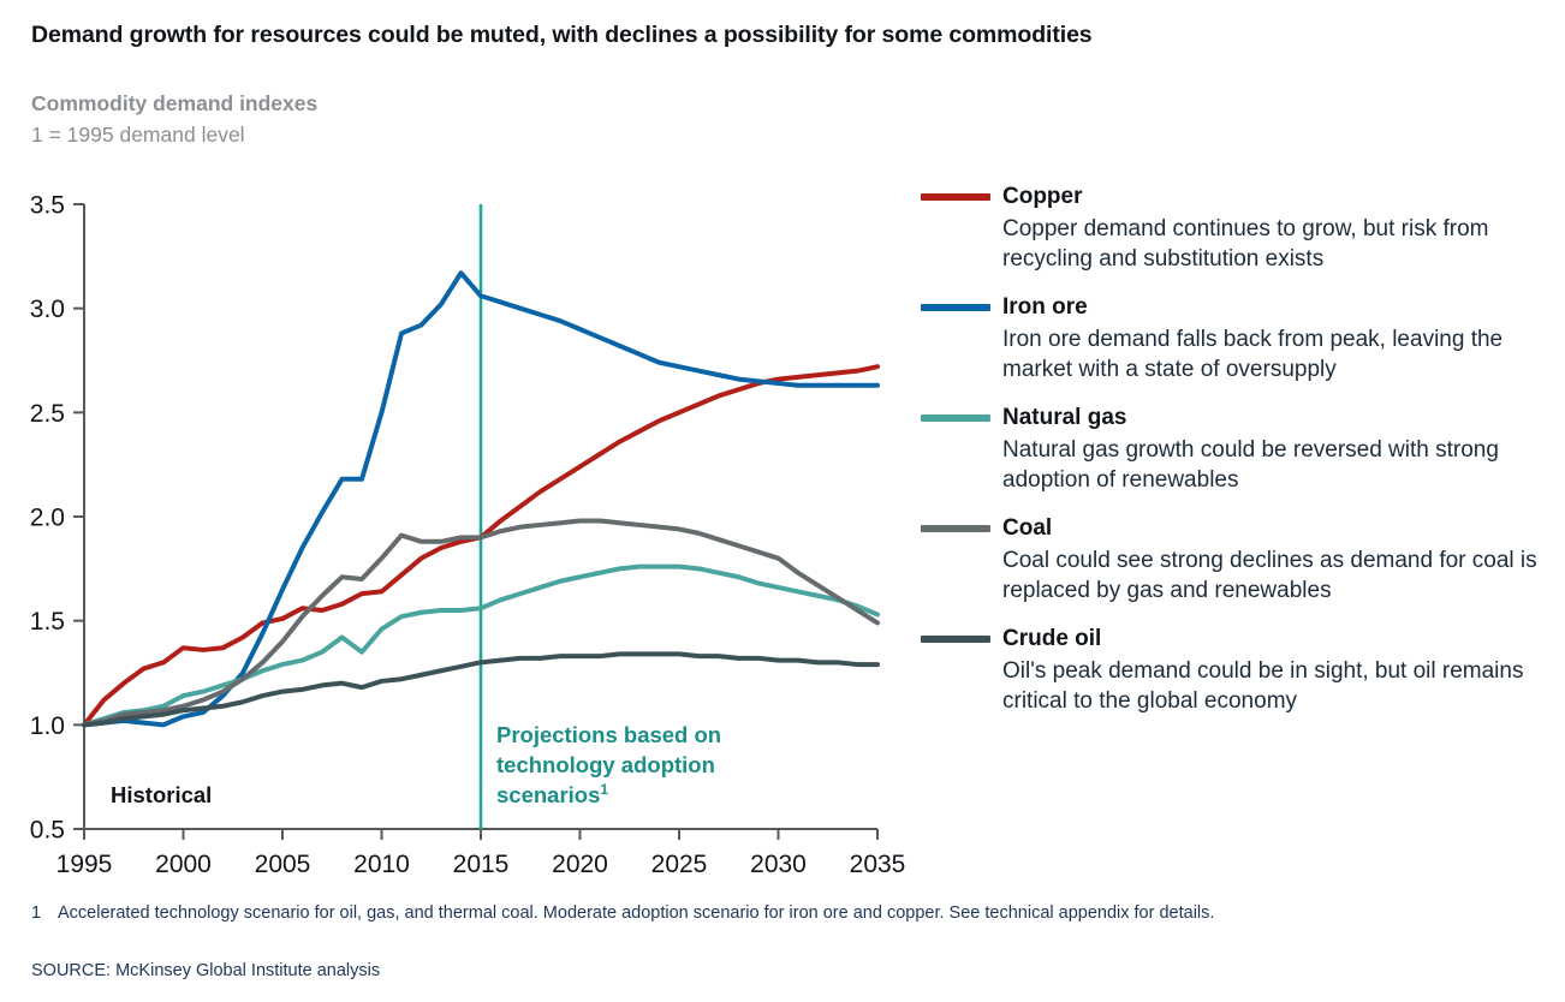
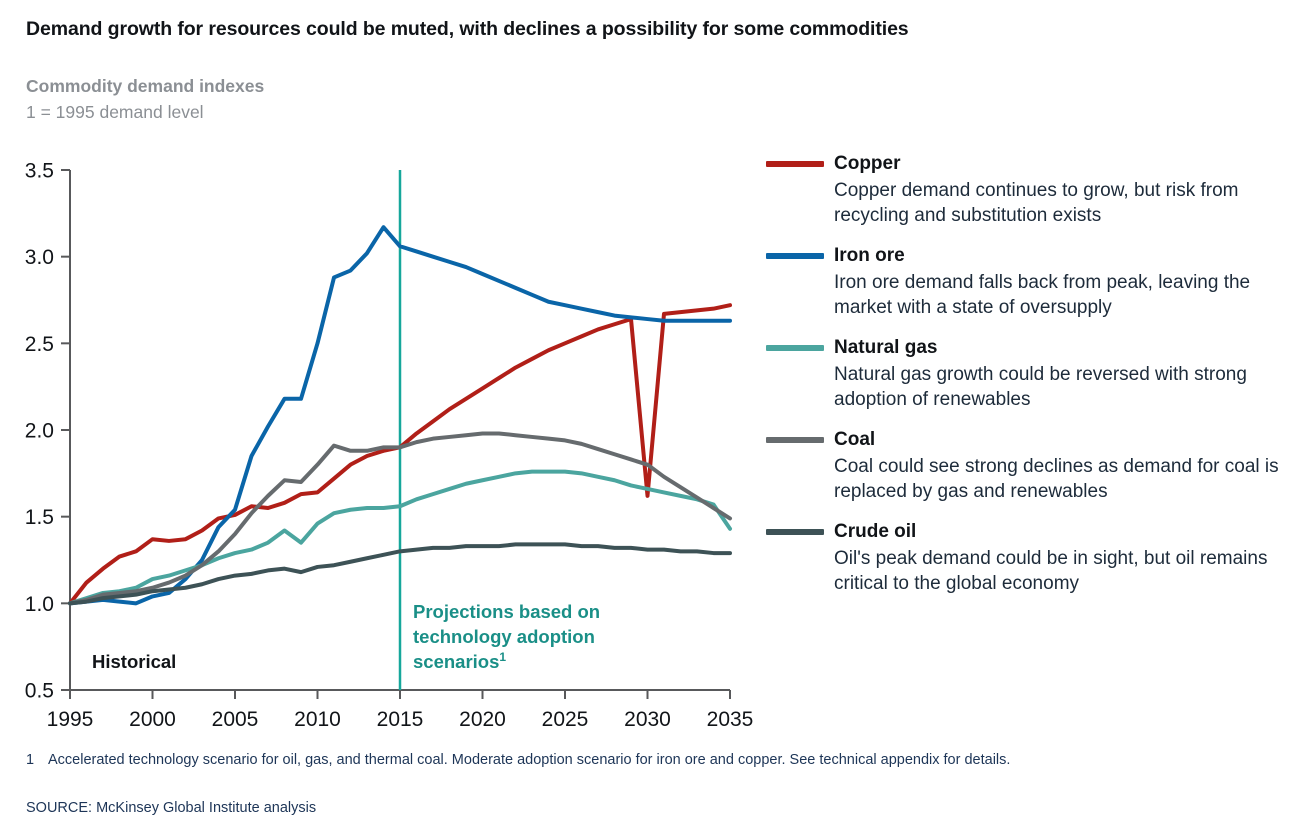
Iron ore/2005: 1.65 -> 1.54
Copper/2030: 2.66 -> 1.62
Natural gas/2035: 1.53 -> 1.43
